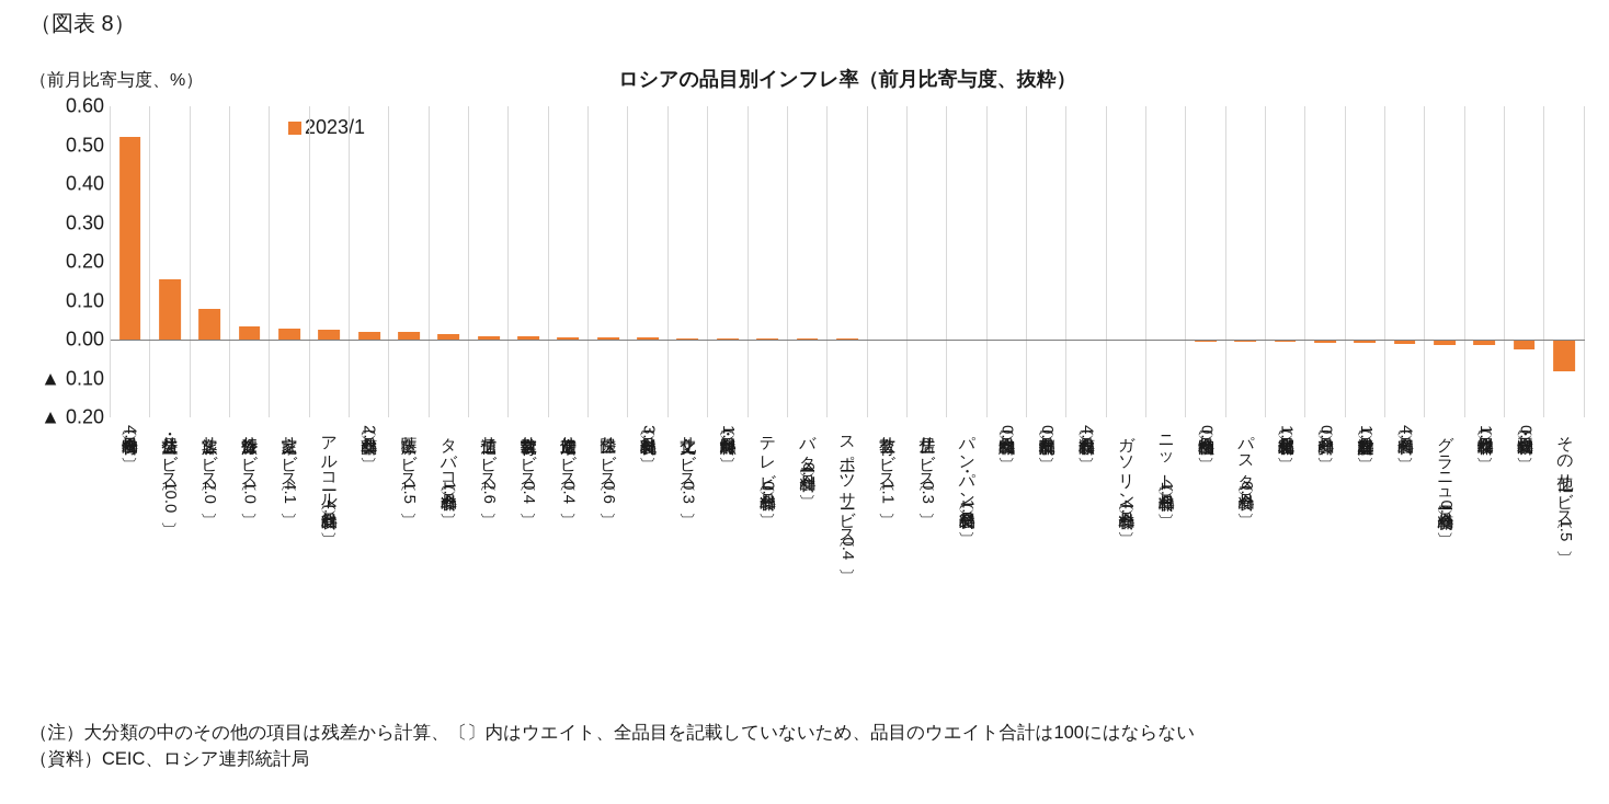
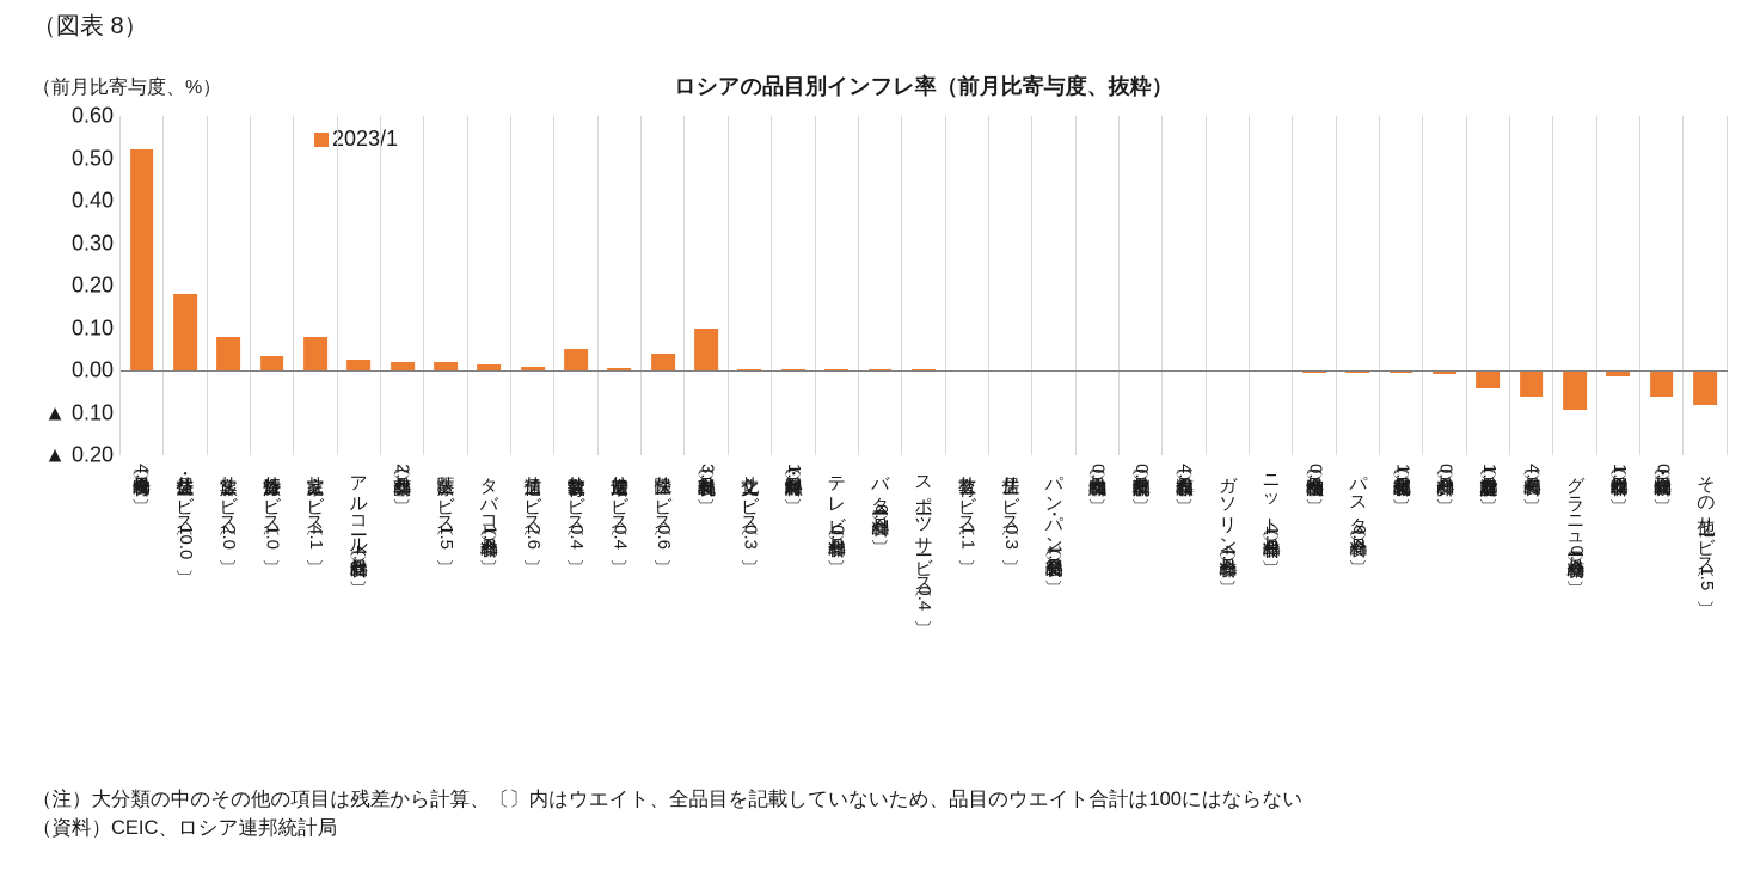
住居・公益サービス〔10.0〕: 0.15 -> 0.18
家庭サービス〔4.1〕: 0.03 -> 0.08
就学前教育サービス〔0.4〕: 0.01 -> 0.05
保険サービス〔0.6〕: 0.01 -> 0.04
乳製品（食料品）〔3.2〕: 0.01 -> 0.10
建設資材（非食料品）〔1.2〕: -0.01 -> -0.04
肉（食料品）〔4.5〕: -0.01 -> -0.06
グラニュー糖（食料品）〔0.4〕: -0.01 -> -0.09
穀物・豆（食料品）〔0.7〕: -0.02 -> -0.06
